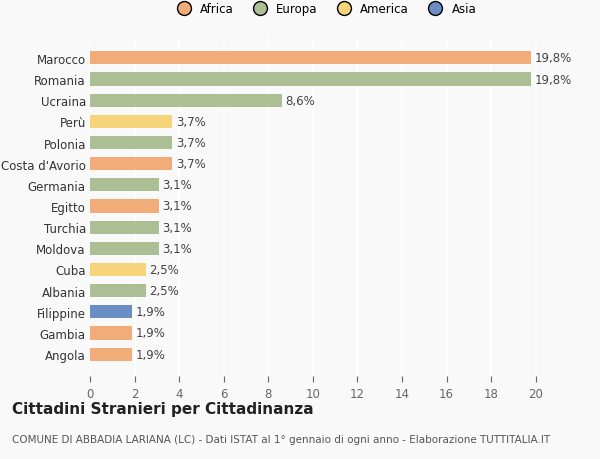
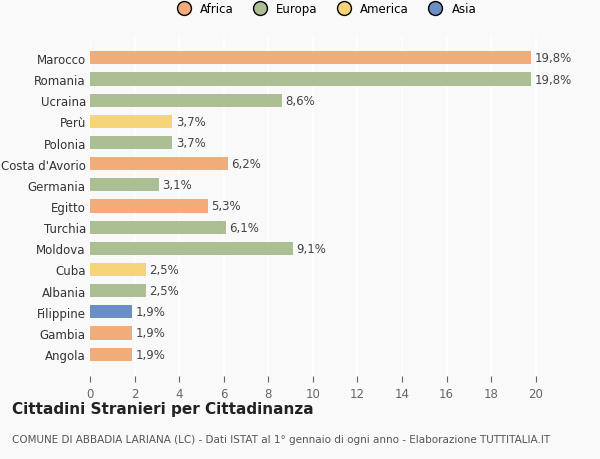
Costa d'Avorio: 3,7% -> 6,2%
Egitto: 3,1% -> 5,3%
Turchia: 3,1% -> 6,1%
Moldova: 3,1% -> 9,1%
